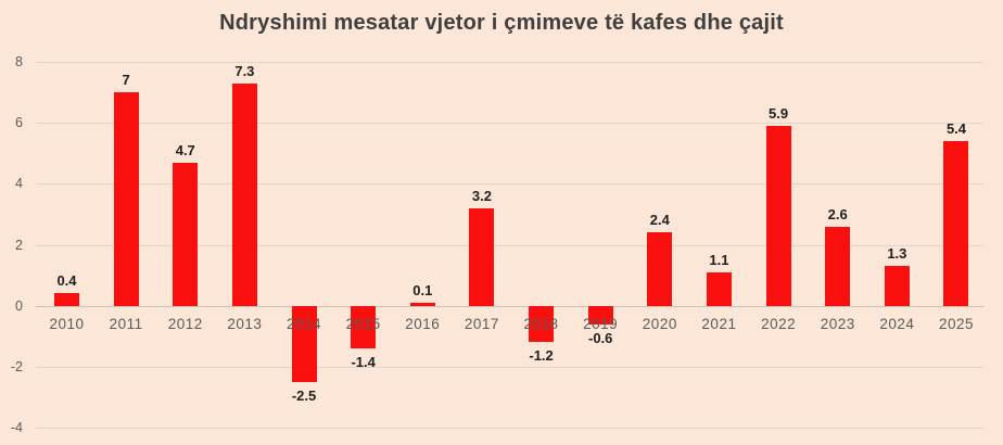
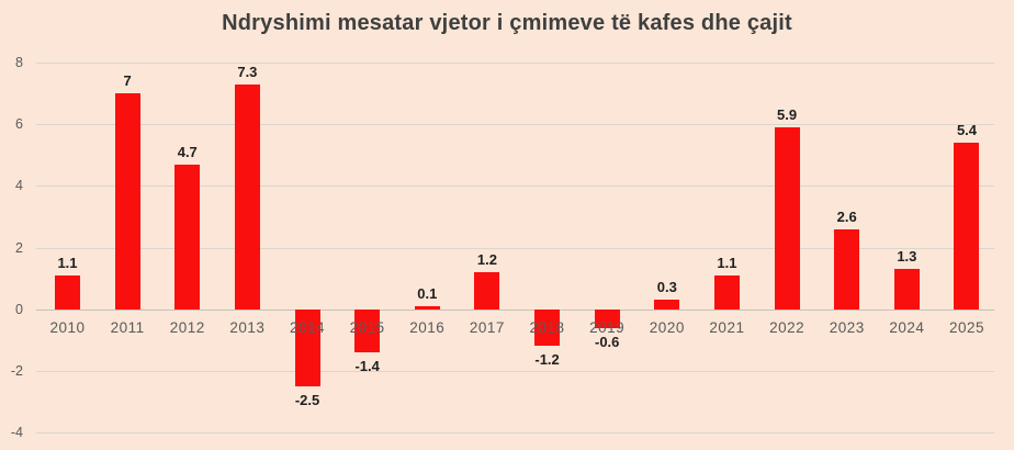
2010: 0.4 -> 1.1
2017: 3.2 -> 1.2
2020: 2.4 -> 0.3
